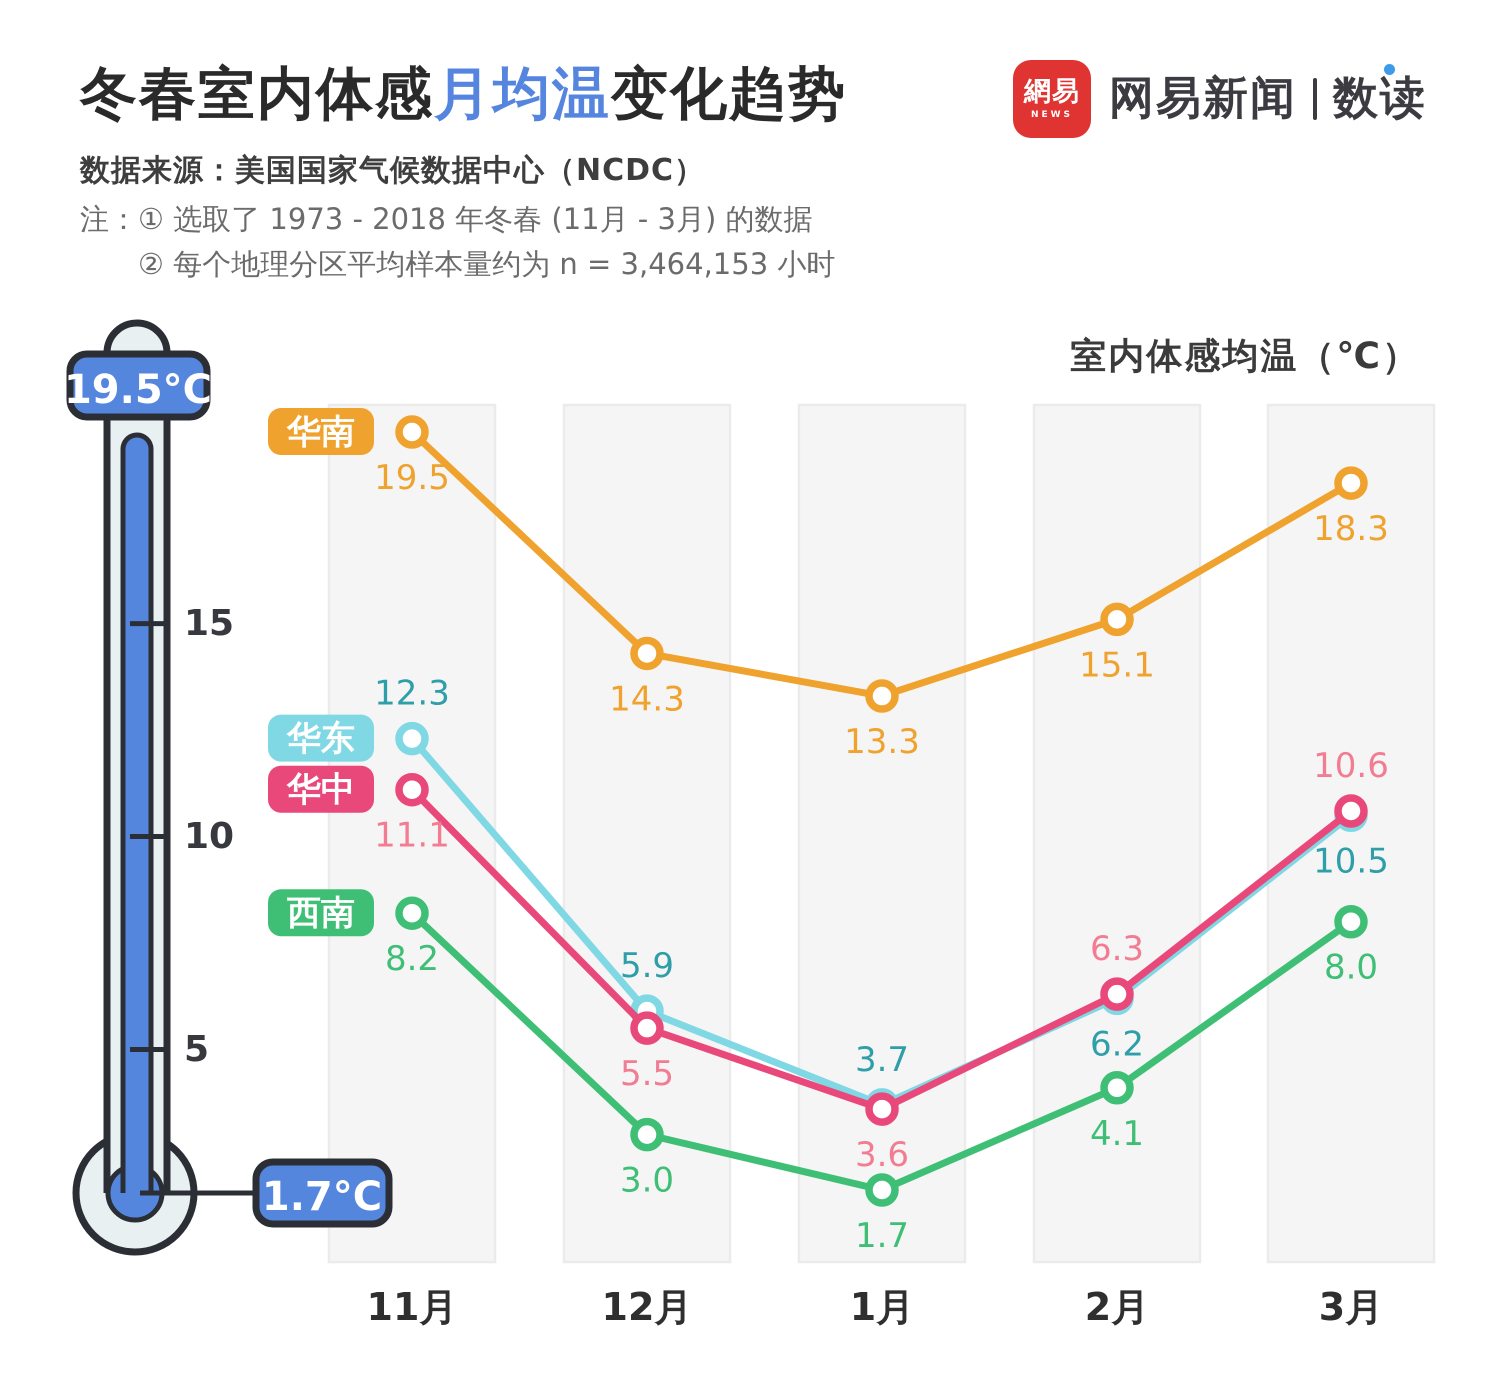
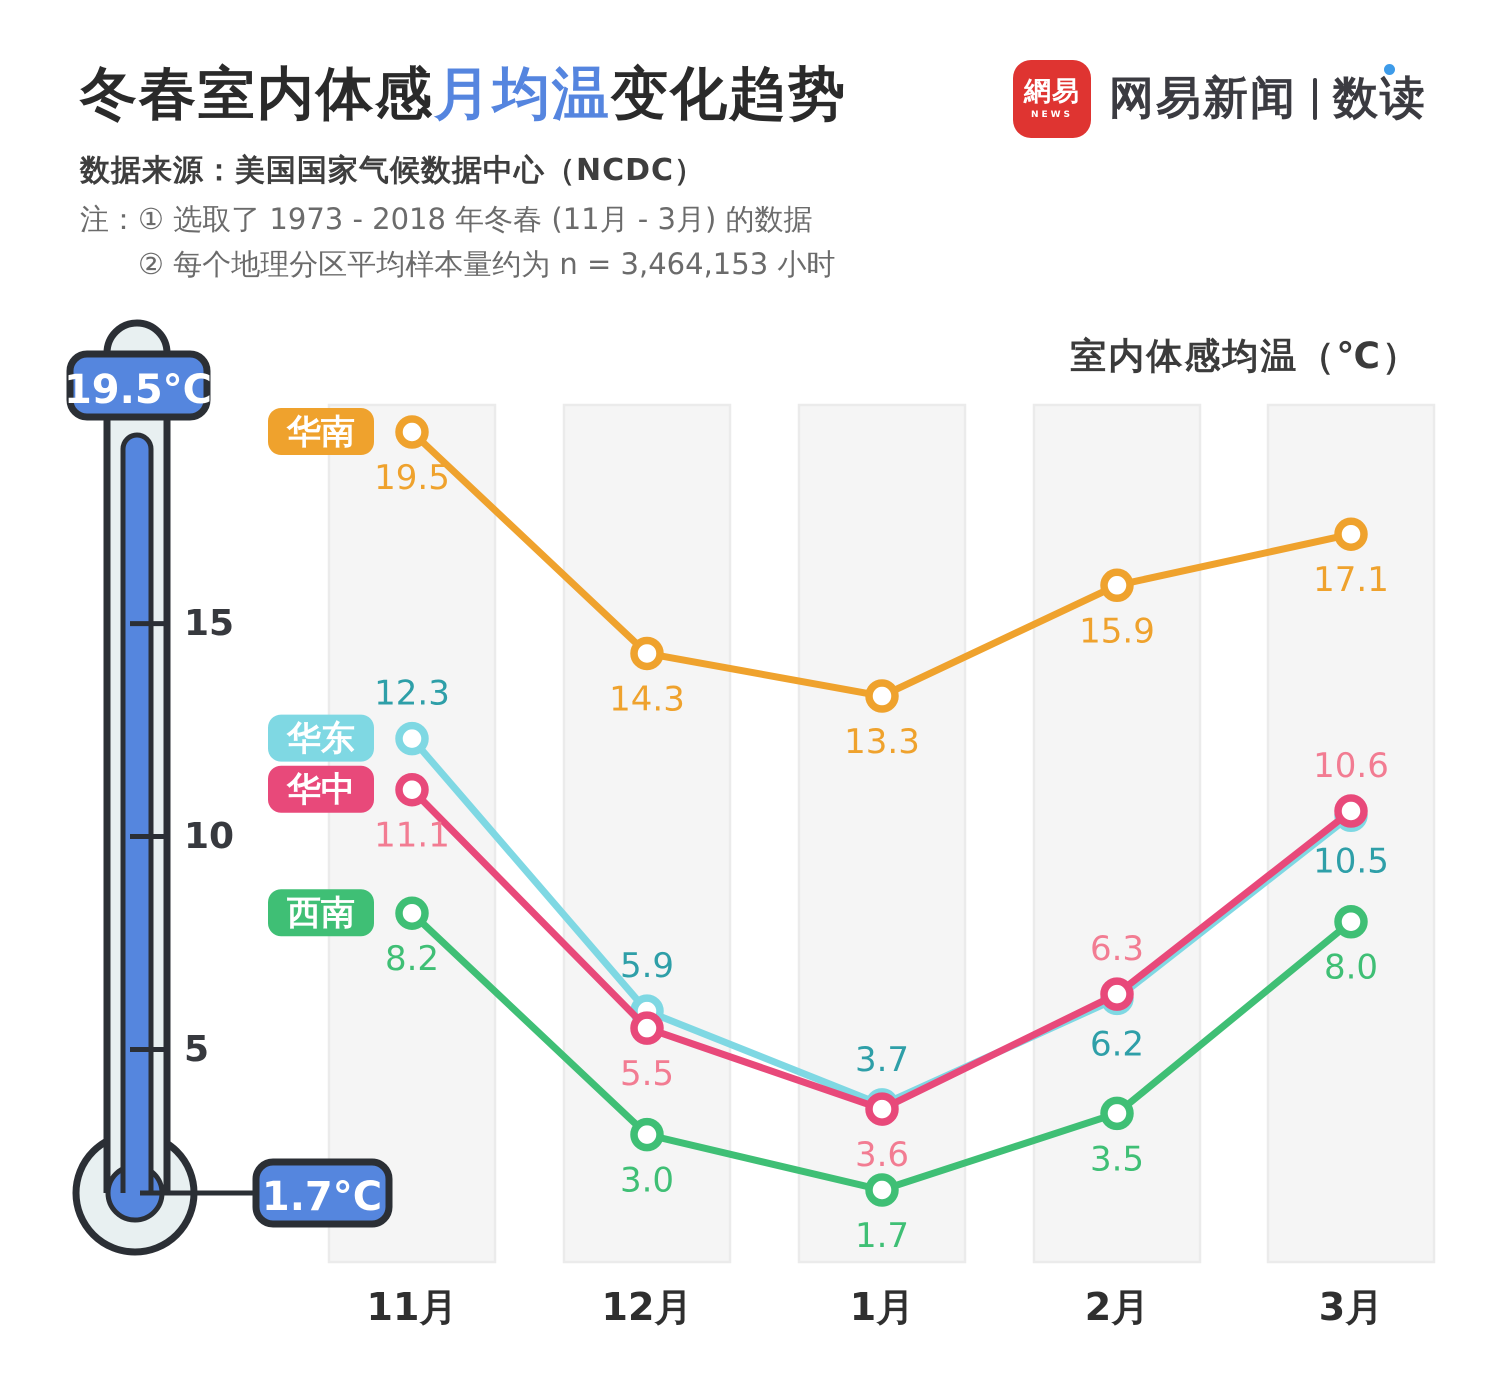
西南/2月: 4.1 -> 3.5
华南/2月: 15.1 -> 15.9
华南/3月: 18.3 -> 17.1
